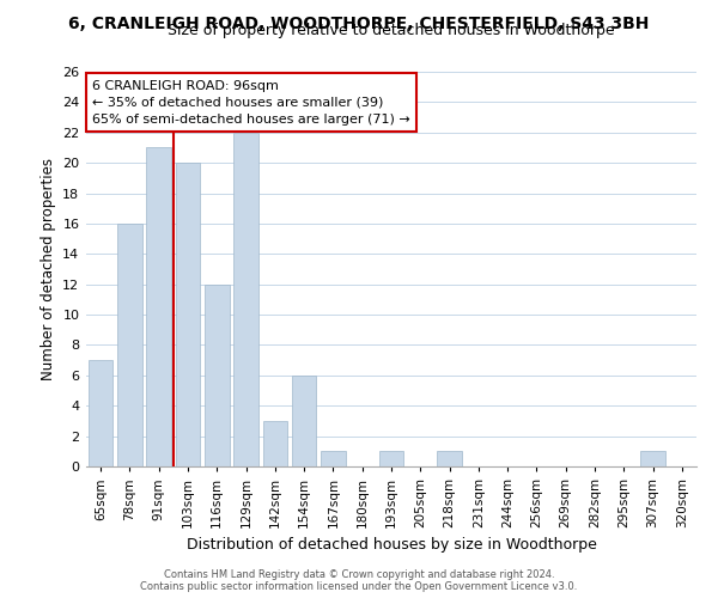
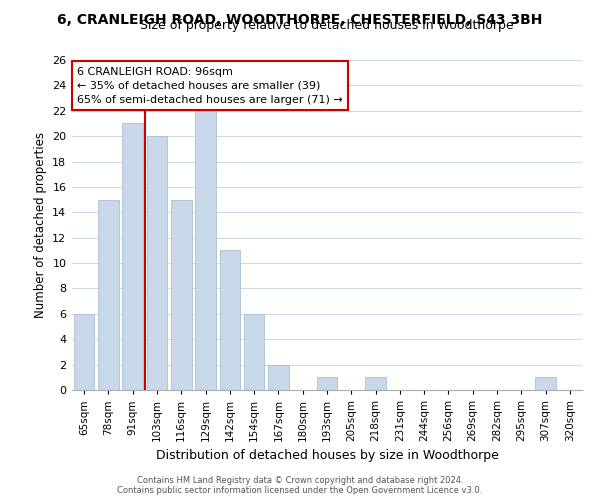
65sqm: 7 -> 6
78sqm: 16 -> 15
116sqm: 12 -> 15
142sqm: 3 -> 11
167sqm: 1 -> 2
